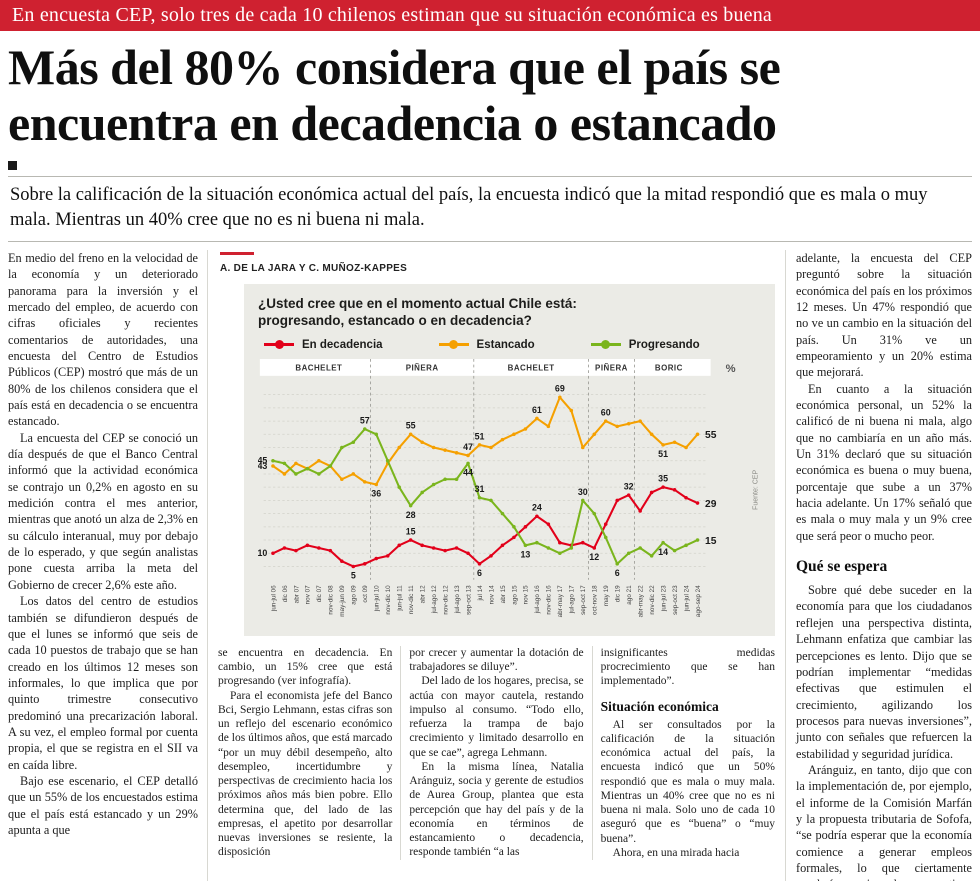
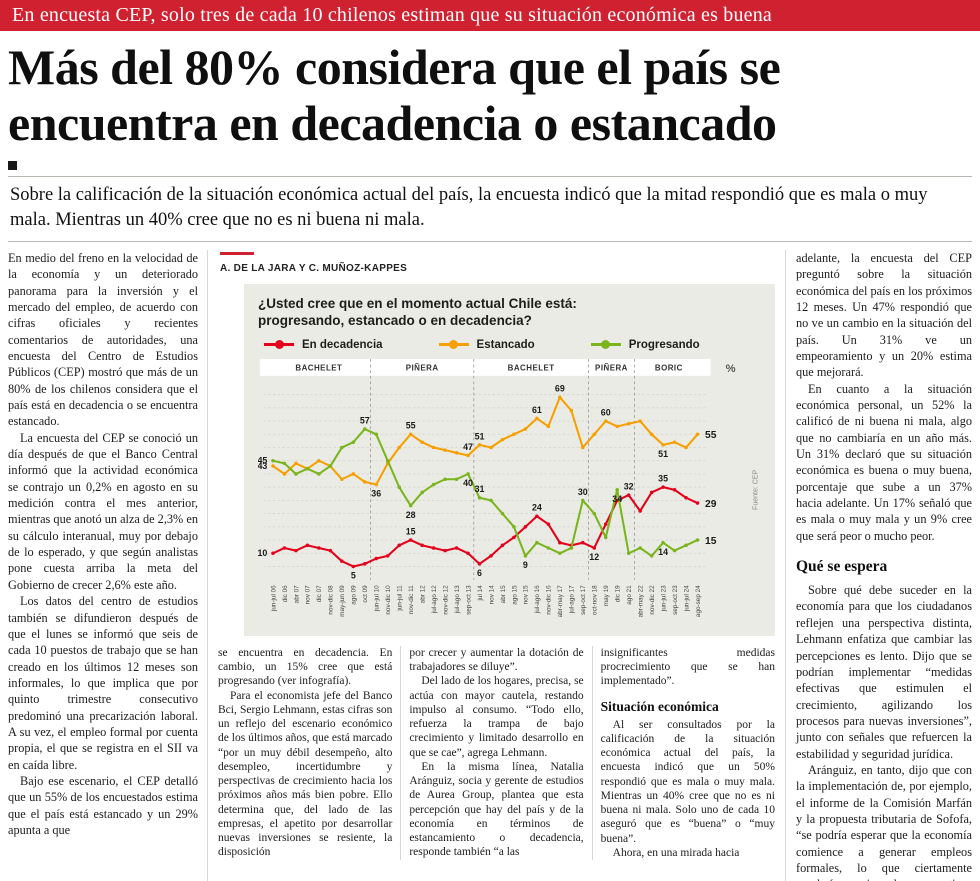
Progresando/sep-oct 13: 44 -> 40
Progresando/nov 15: 13 -> 9
Progresando/dic 19: 6 -> 34
